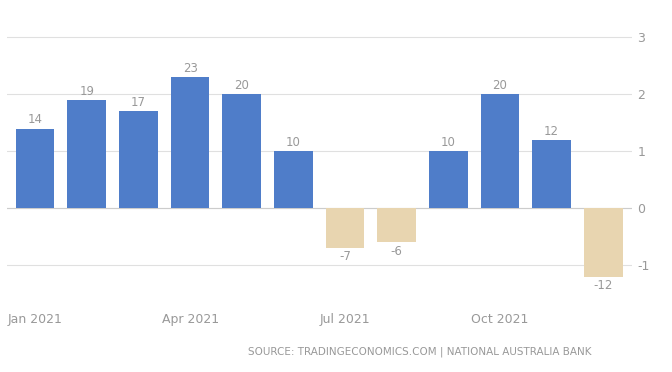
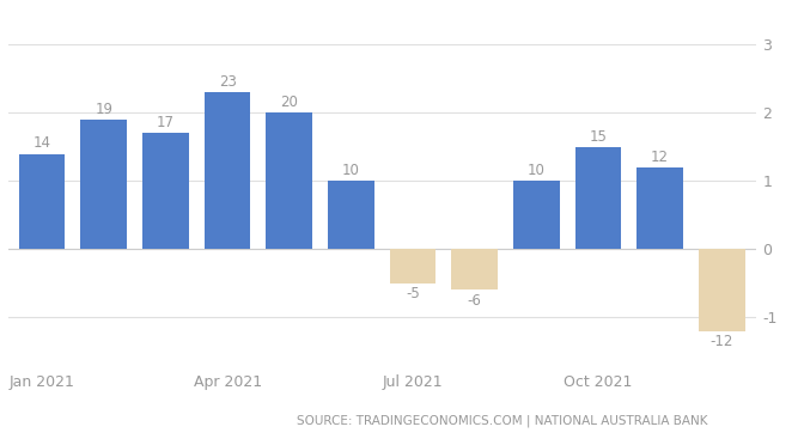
Jul 2021: -7 -> -5
Oct 2021: 20 -> 15
